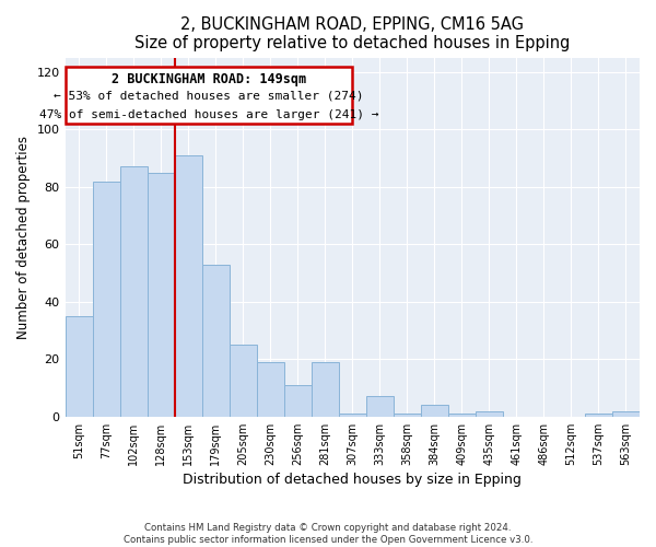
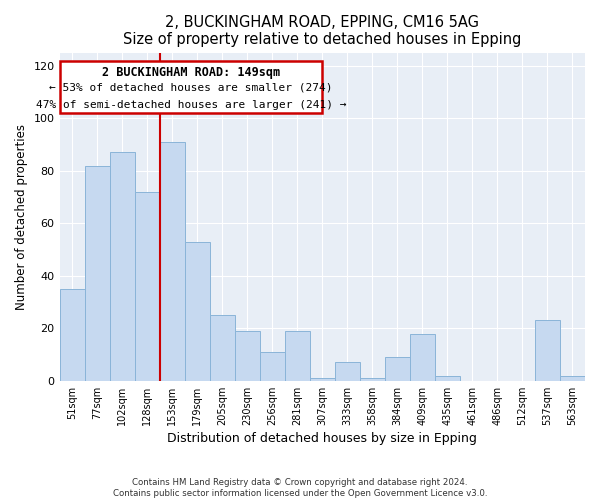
128sqm: 85 -> 72
384sqm: 4 -> 9
409sqm: 1 -> 18
537sqm: 1 -> 23
